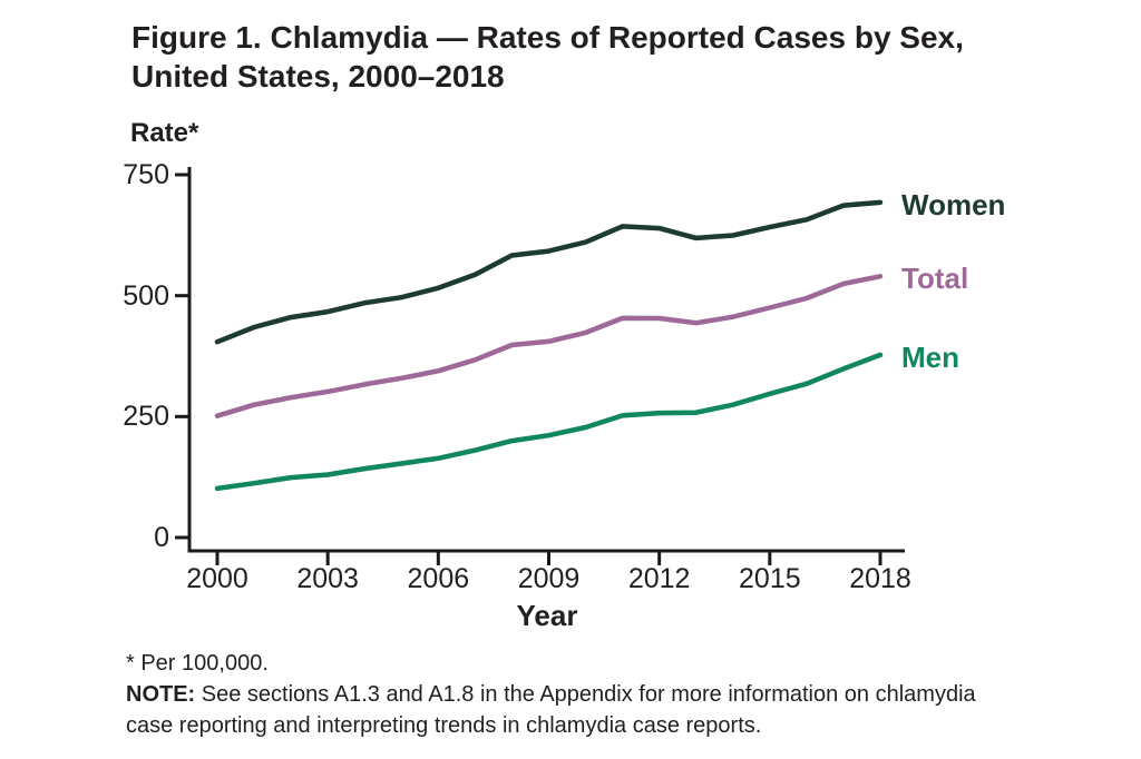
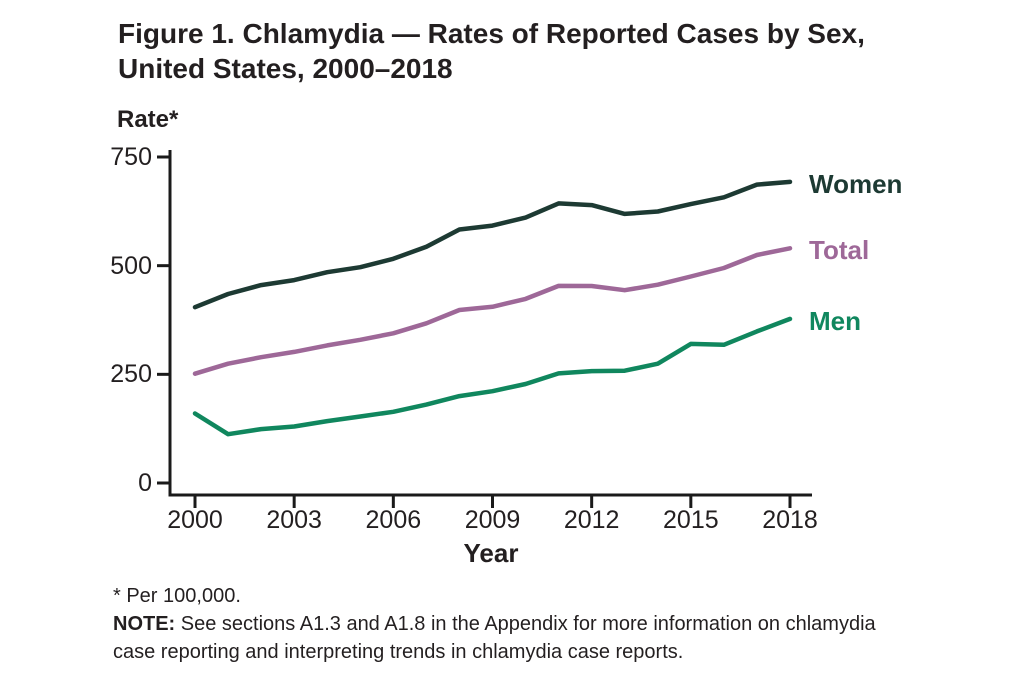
Men/2000: 100 -> 160
Men/2015: 300 -> 320
